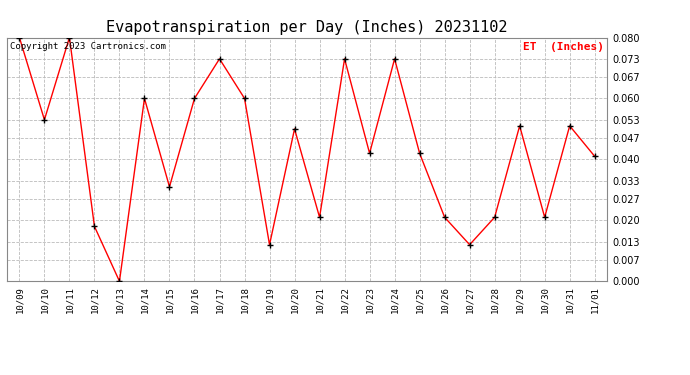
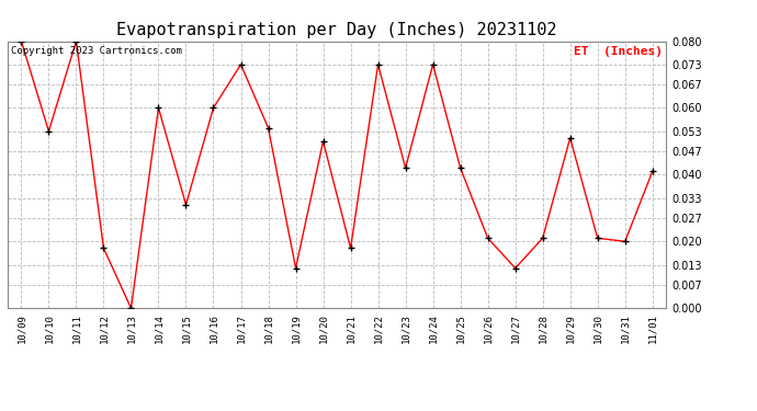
10/18: 0.060 -> 0.054
10/21: 0.021 -> 0.018
10/31: 0.051 -> 0.020
